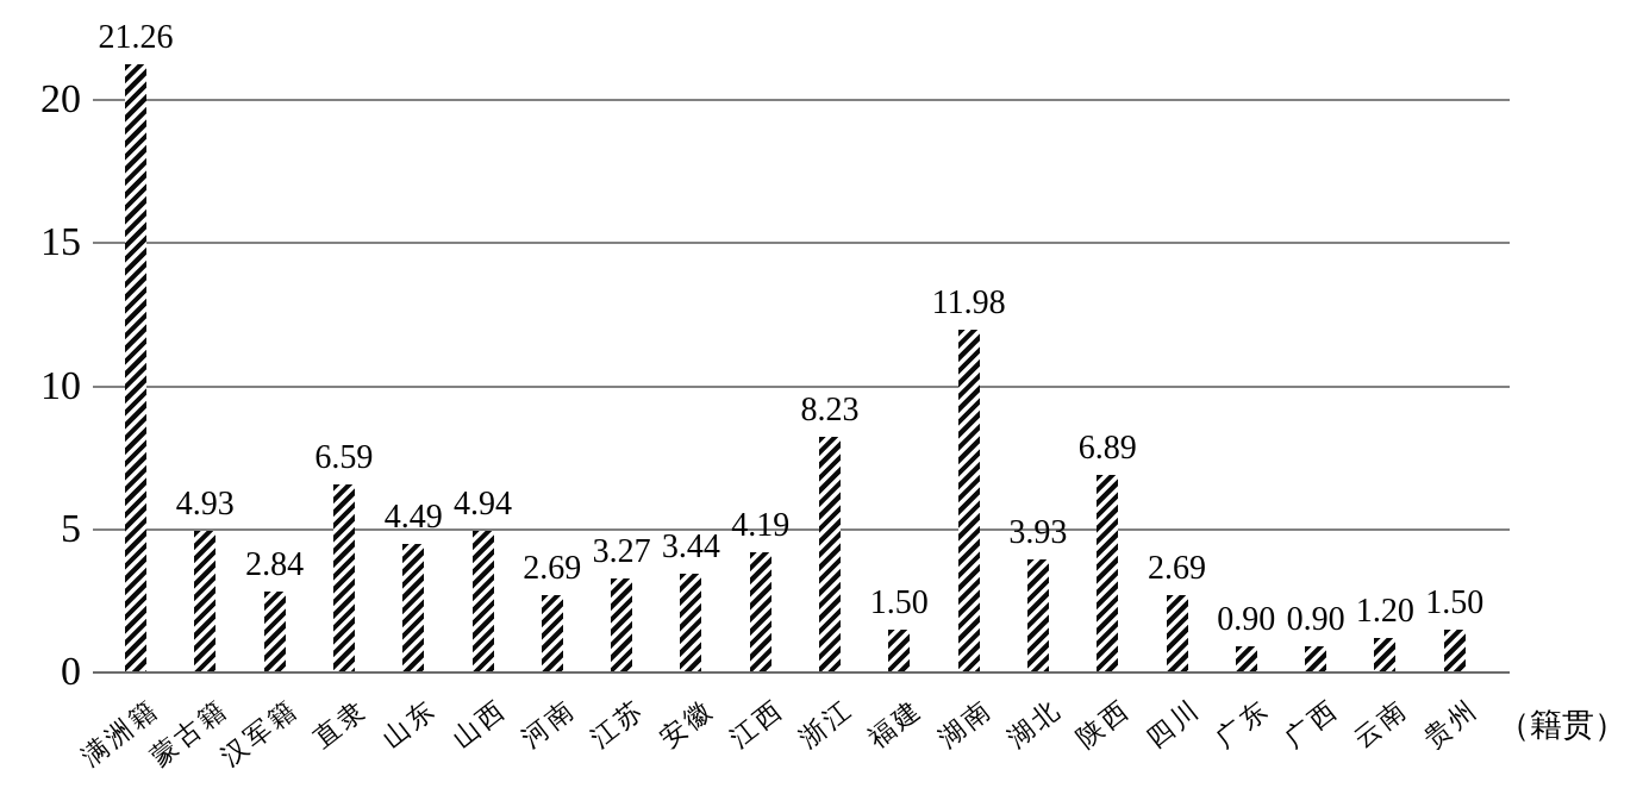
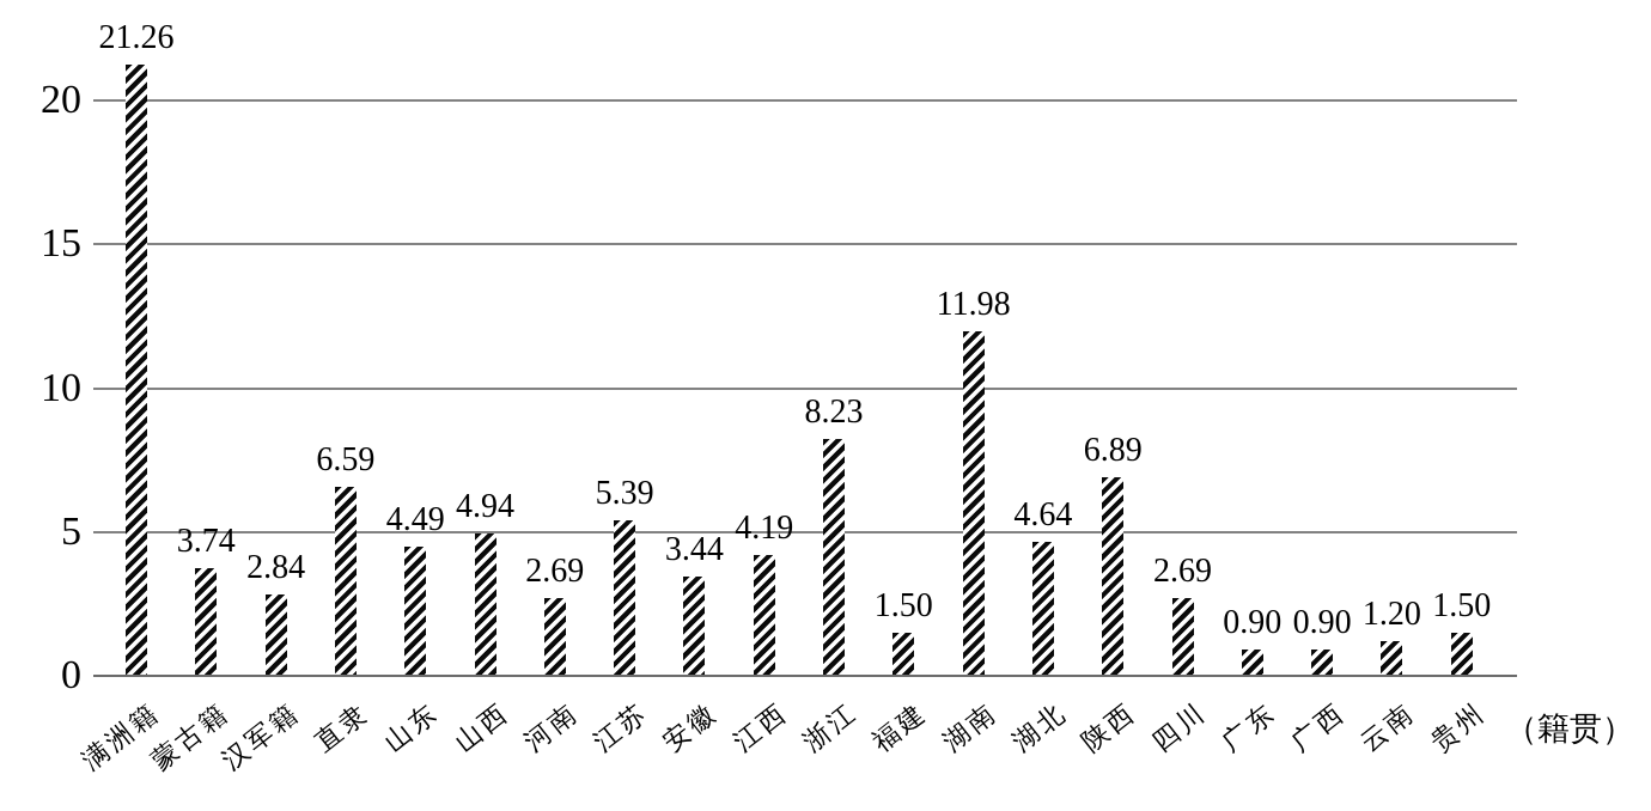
蒙古籍: 4.93 -> 3.74
江苏: 3.27 -> 5.39
湖北: 3.93 -> 4.64
